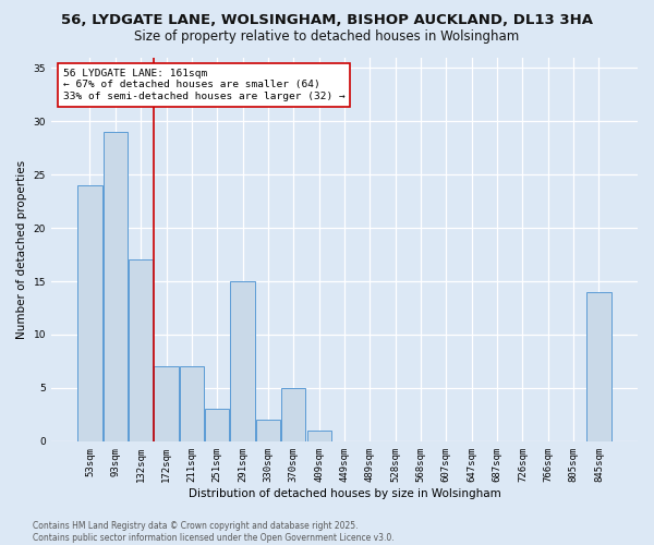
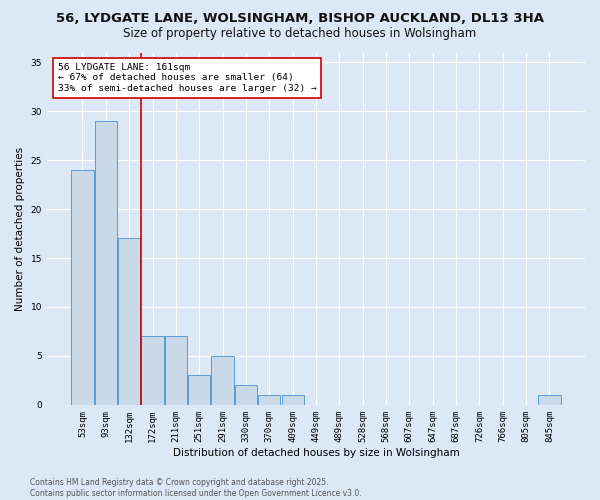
291sqm: 15 -> 5
370sqm: 5 -> 1
845sqm: 14 -> 1
